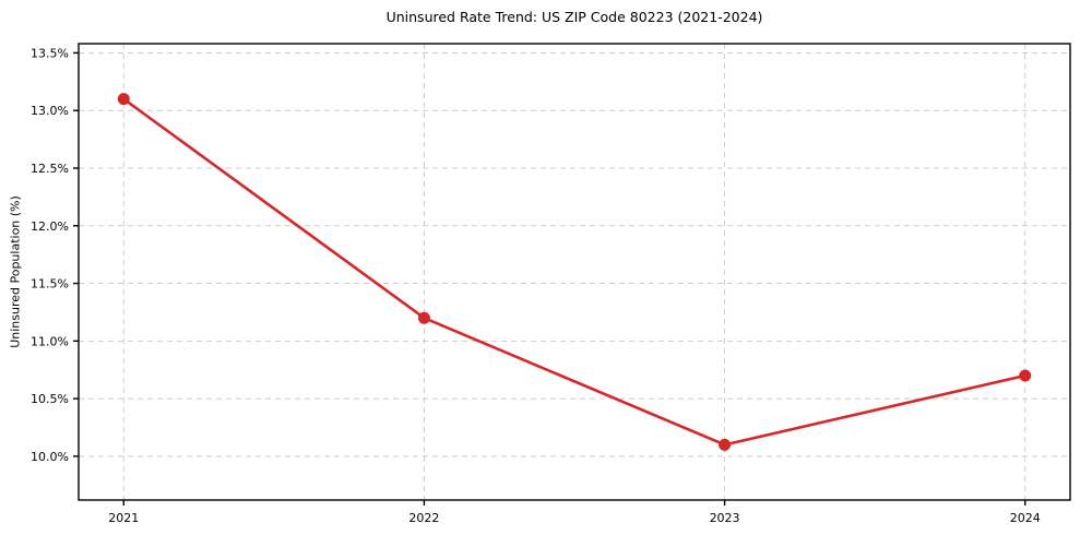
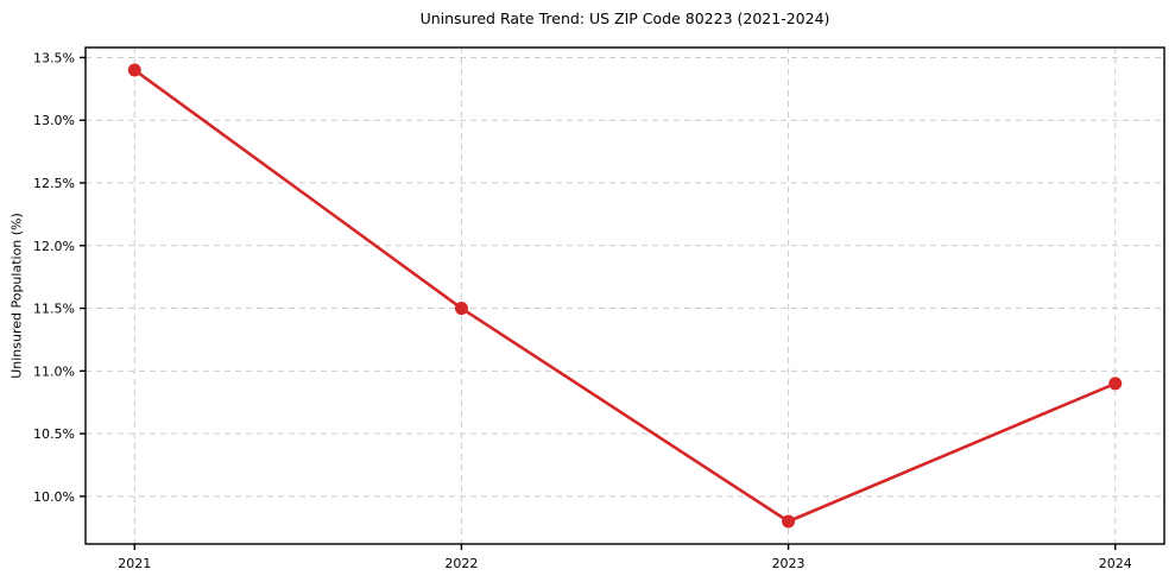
2021: 13.1% -> 13.4%
2022: 11.2% -> 11.5%
2023: 10.1% -> 9.8%
2024: 10.7% -> 10.9%
